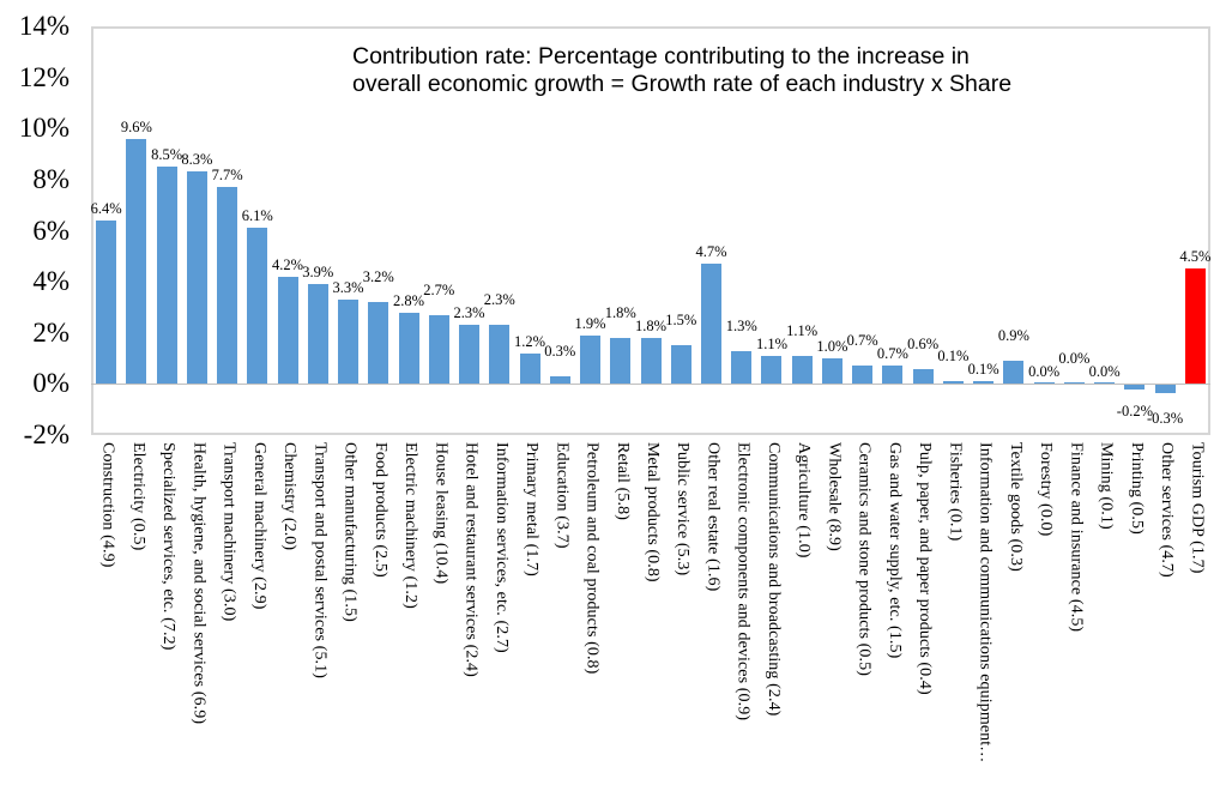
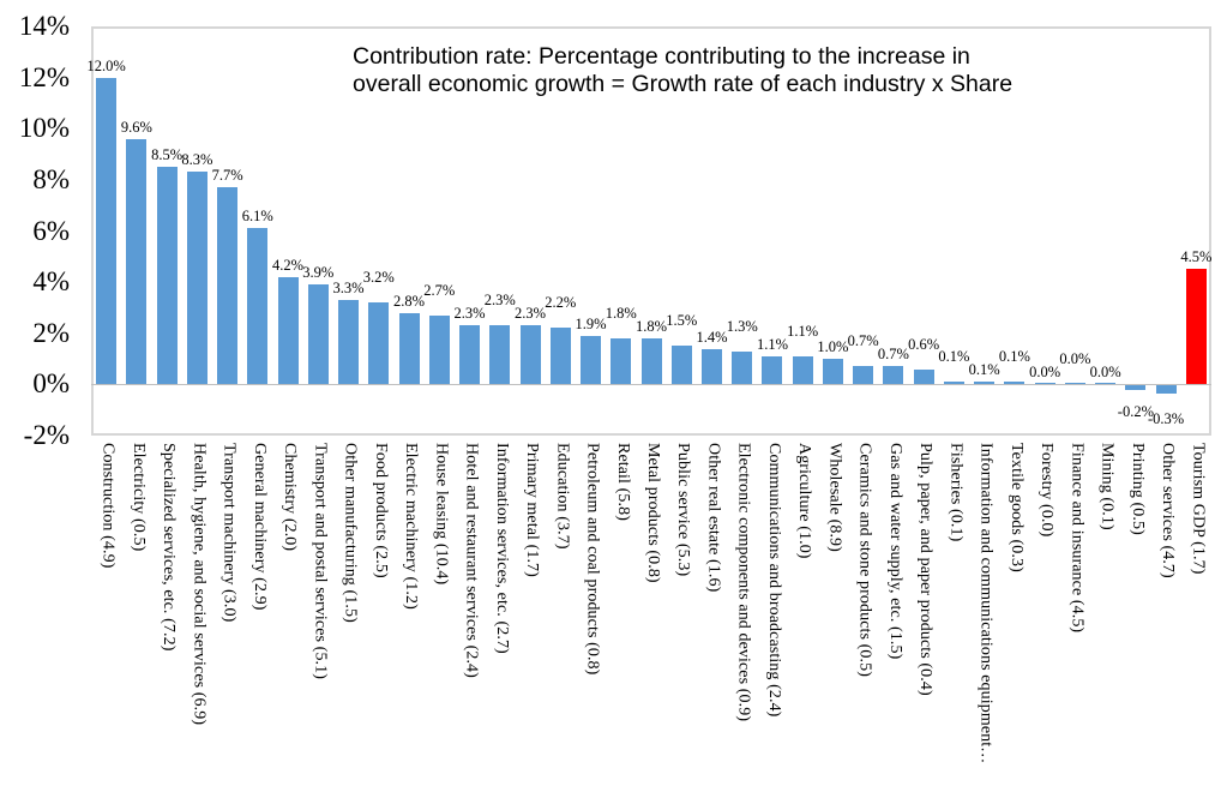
Construction (4.9): 6.4% -> 12.0%
Primary metal (1.7): 1.2% -> 2.3%
Education (3.7): 0.3% -> 2.2%
Other real estate (1.6): 4.7% -> 1.4%
Textile goods (0.3): 0.9% -> 0.1%
